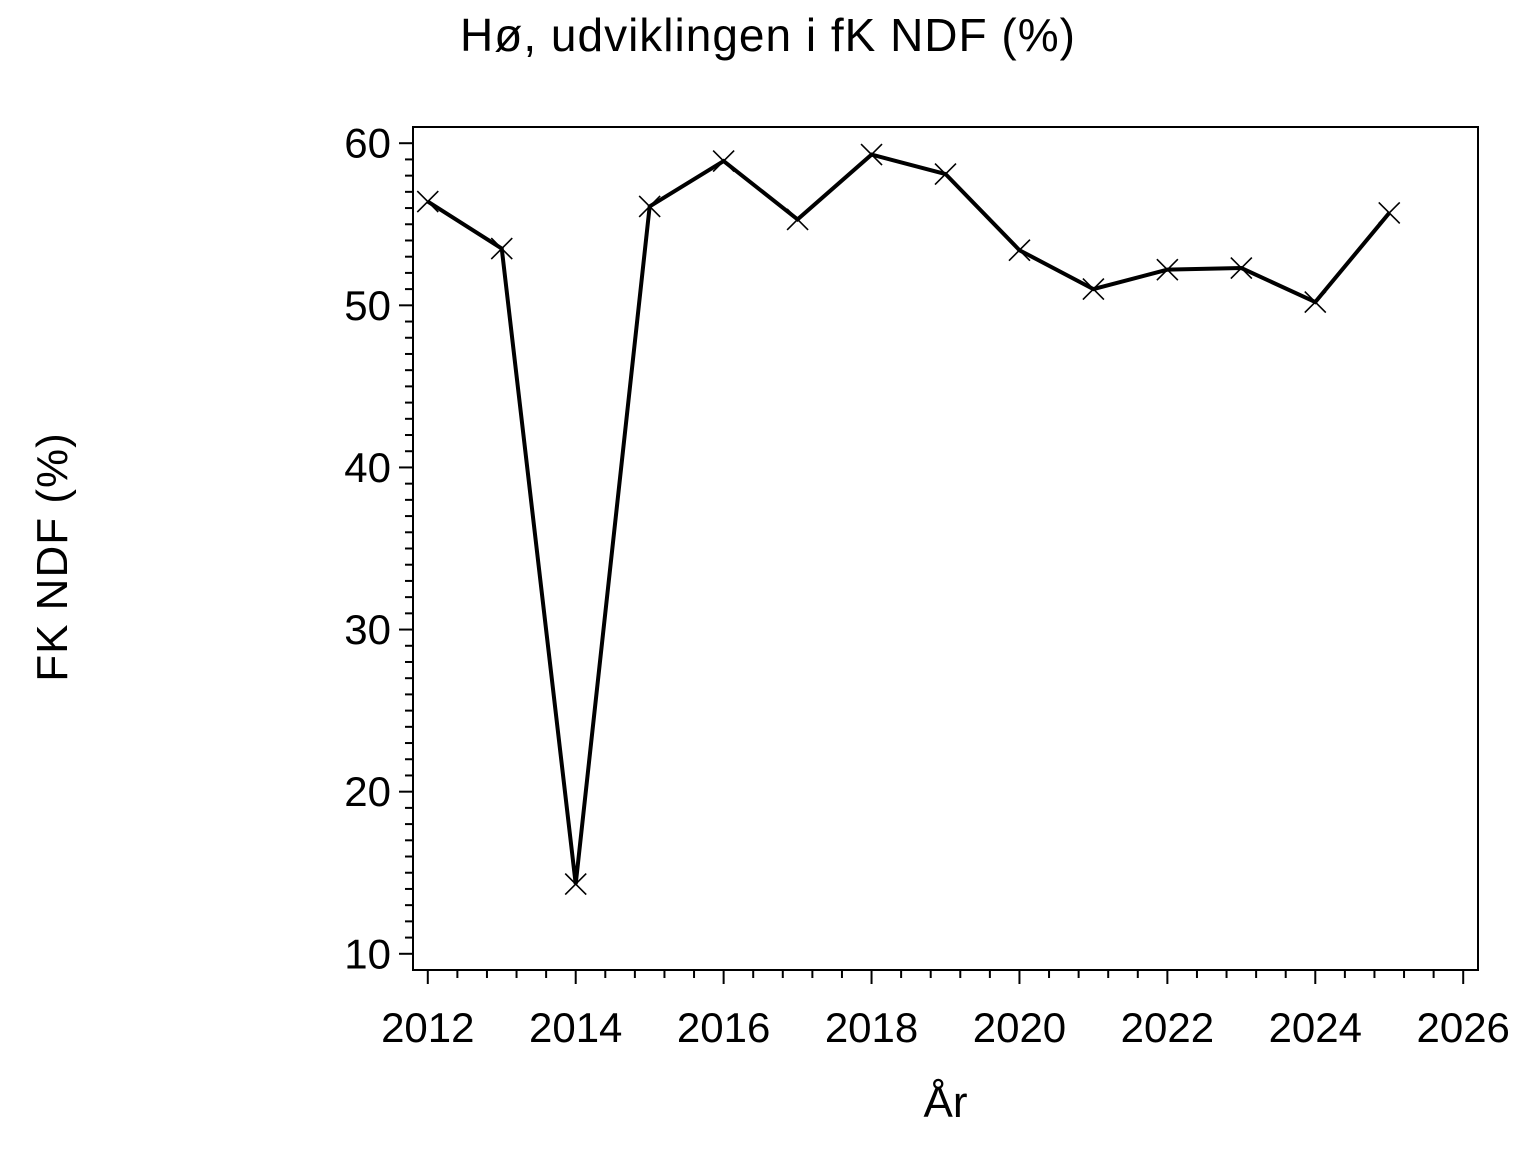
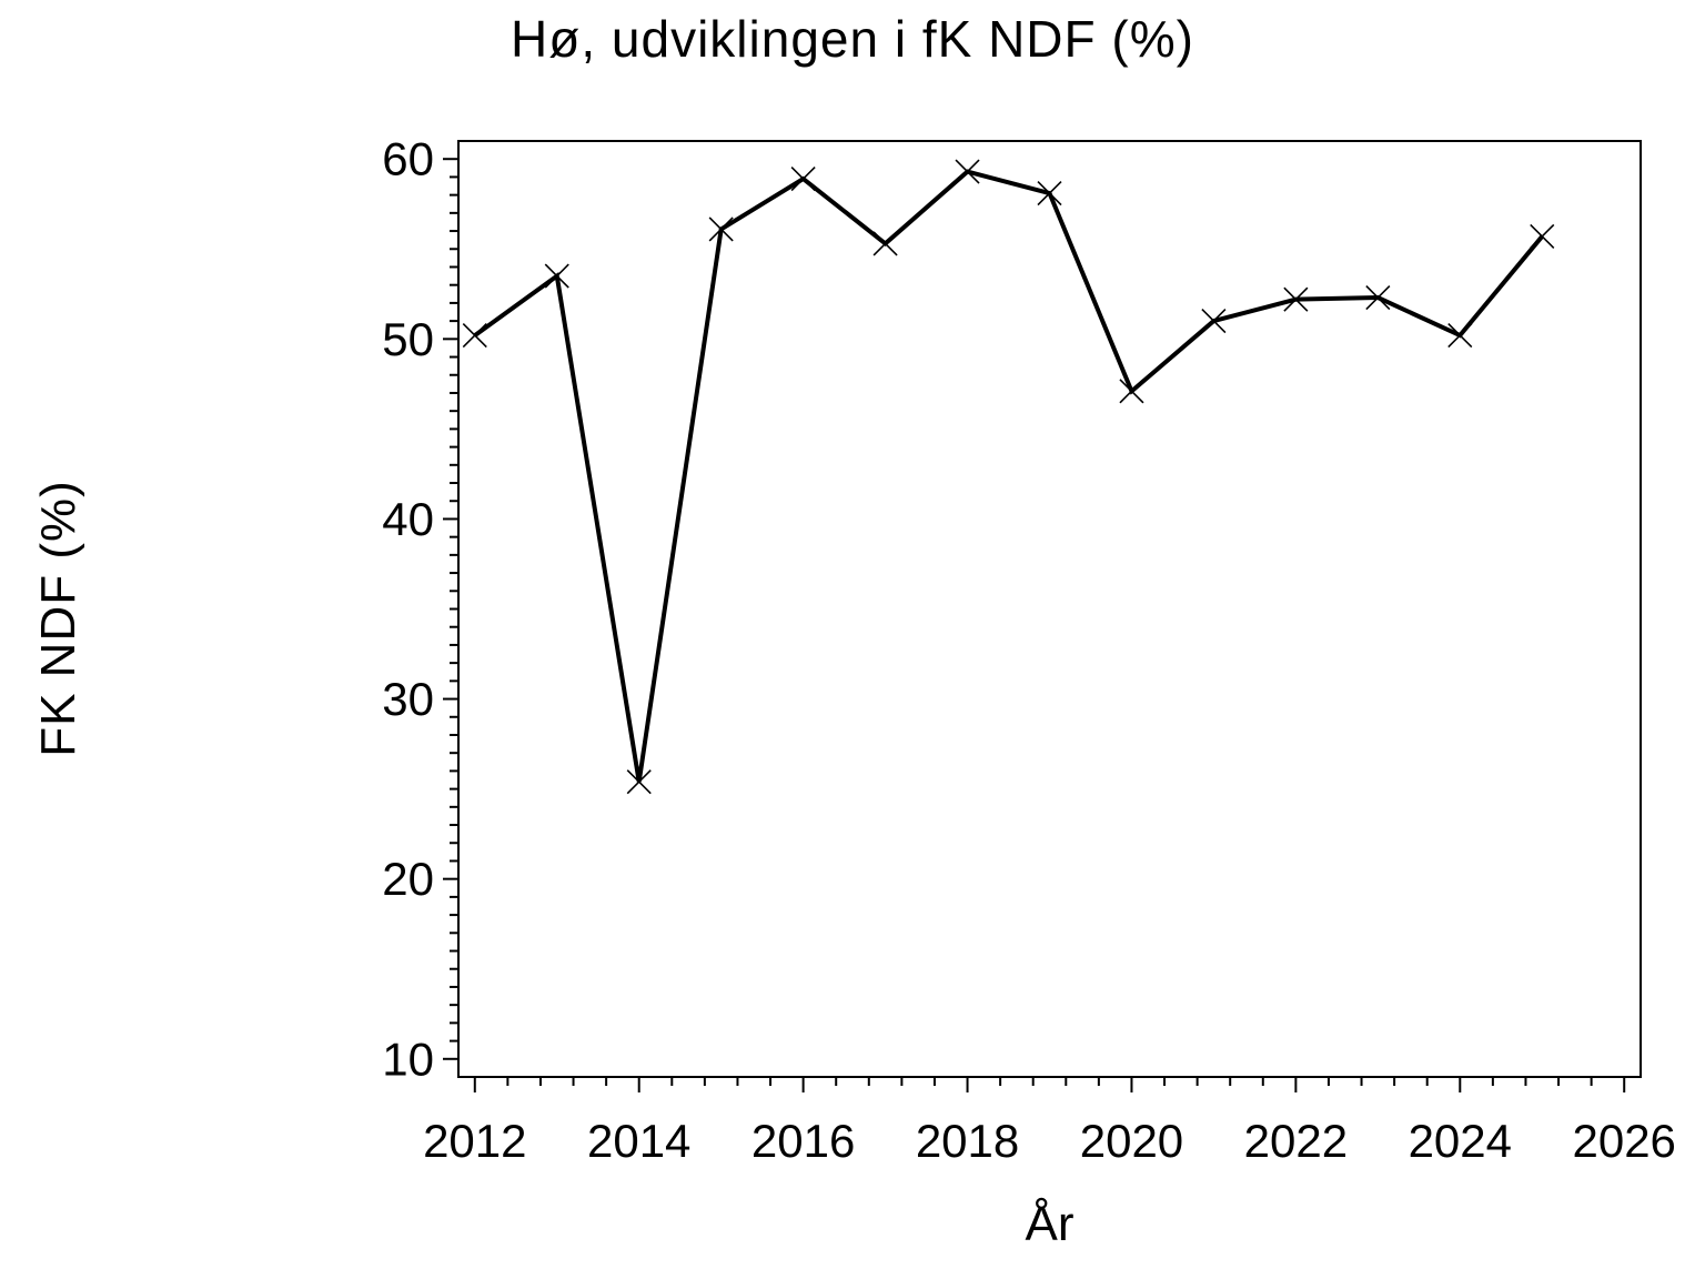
2012: 56.4 -> 50.2
2014: 14.3 -> 25.4
2020: 53.4 -> 47.1
